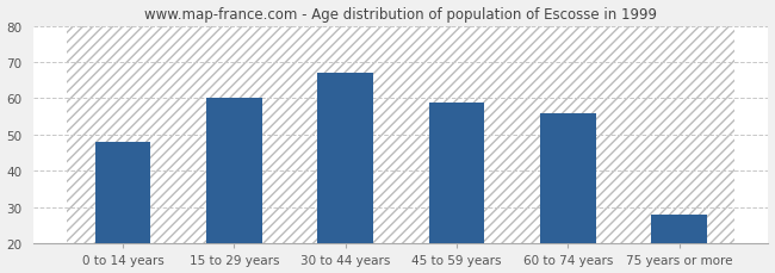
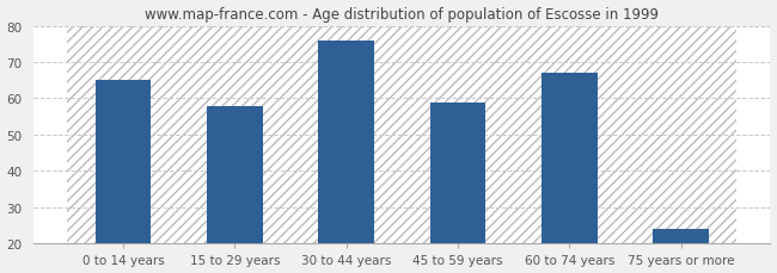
0 to 14 years: 48 -> 65
15 to 29 years: 60 -> 58
30 to 44 years: 67 -> 76
60 to 74 years: 56 -> 67
75 years or more: 28 -> 24
